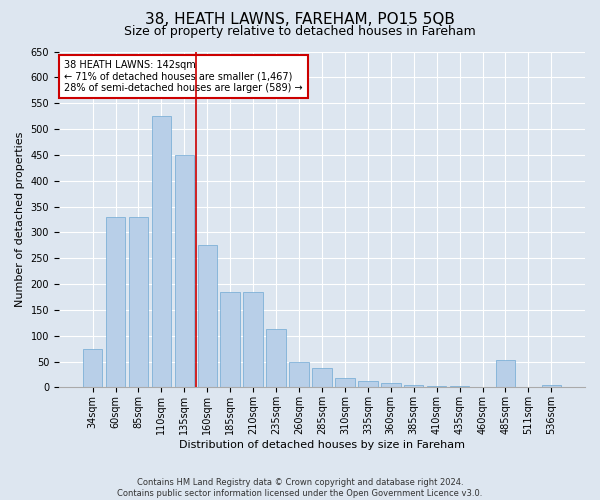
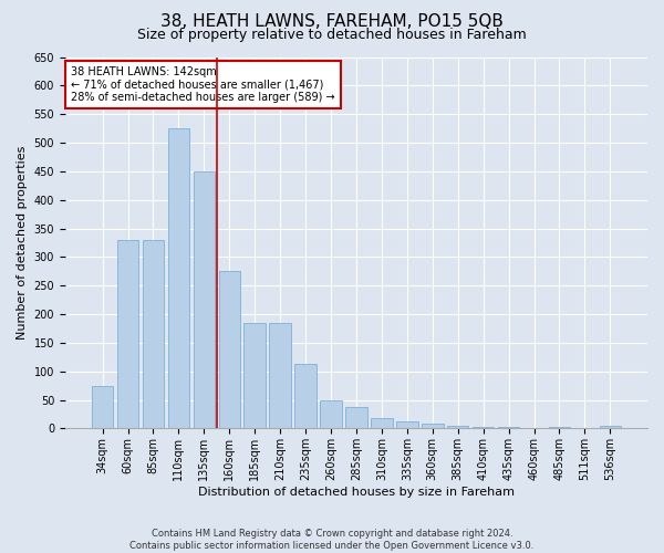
485sqm: 54 -> 3
